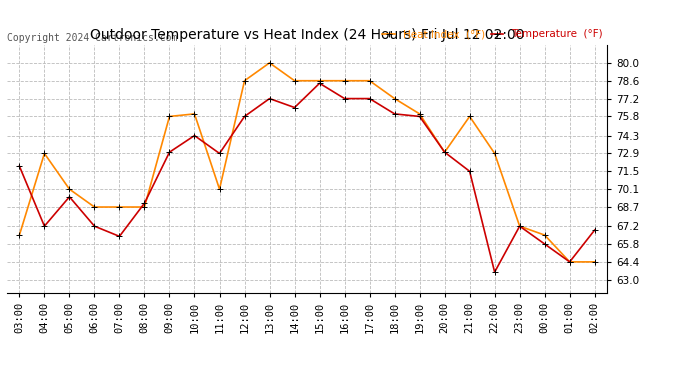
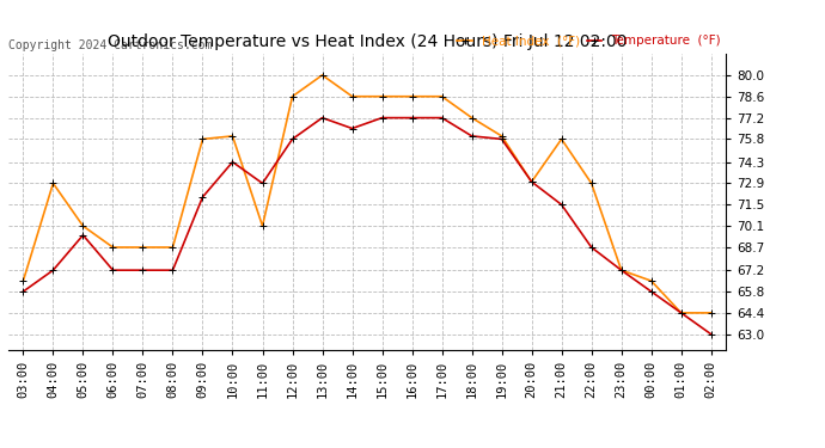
Temperature (°F)/03:00: 71.9 -> 65.8
Temperature (°F)/07:00: 66.4 -> 67.2
Temperature (°F)/08:00: 69.0 -> 67.2
Temperature (°F)/09:00: 73.0 -> 72.0
Temperature (°F)/15:00: 78.4 -> 77.2
Temperature (°F)/22:00: 63.6 -> 68.7
Temperature (°F)/02:00: 66.9 -> 63.0
